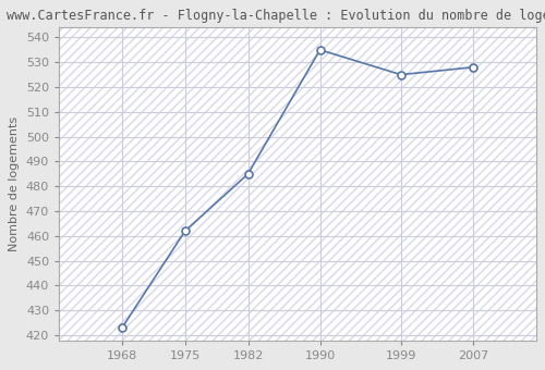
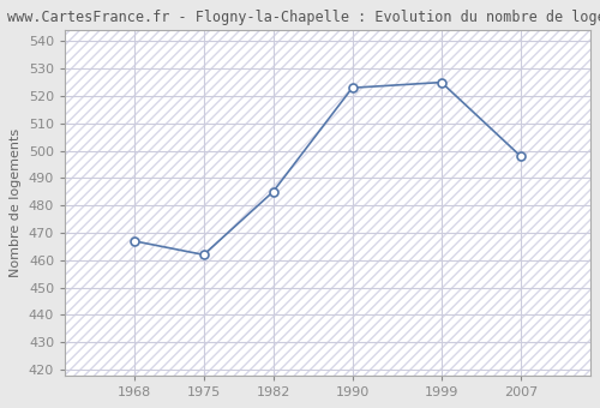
1968: 423 -> 467
1990: 535 -> 523
2007: 528 -> 498
